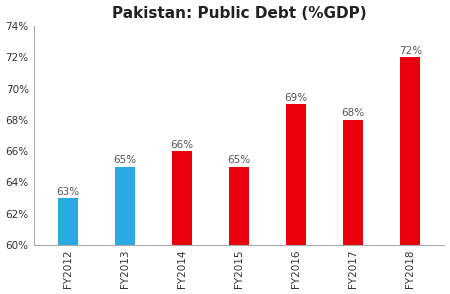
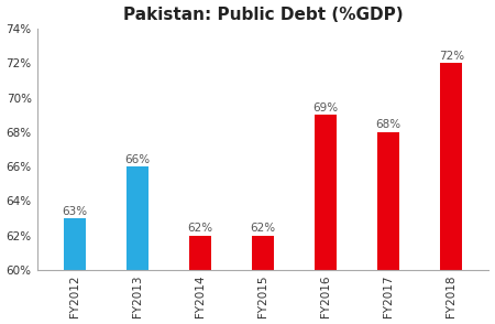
FY2013: 65% -> 66%
FY2014: 66% -> 62%
FY2015: 65% -> 62%
